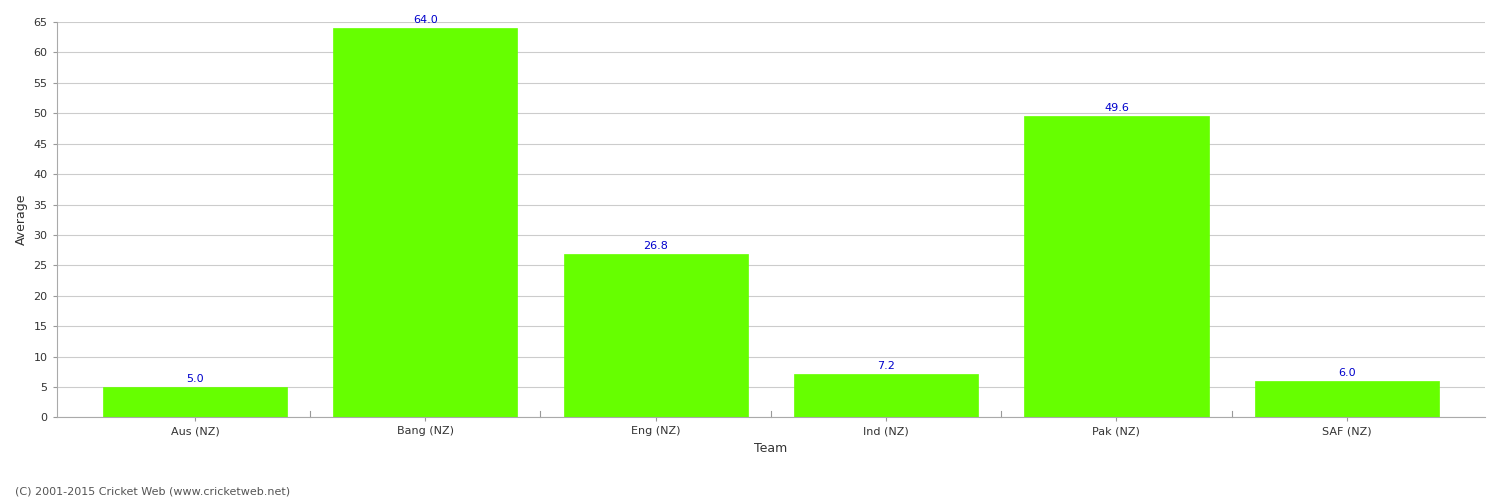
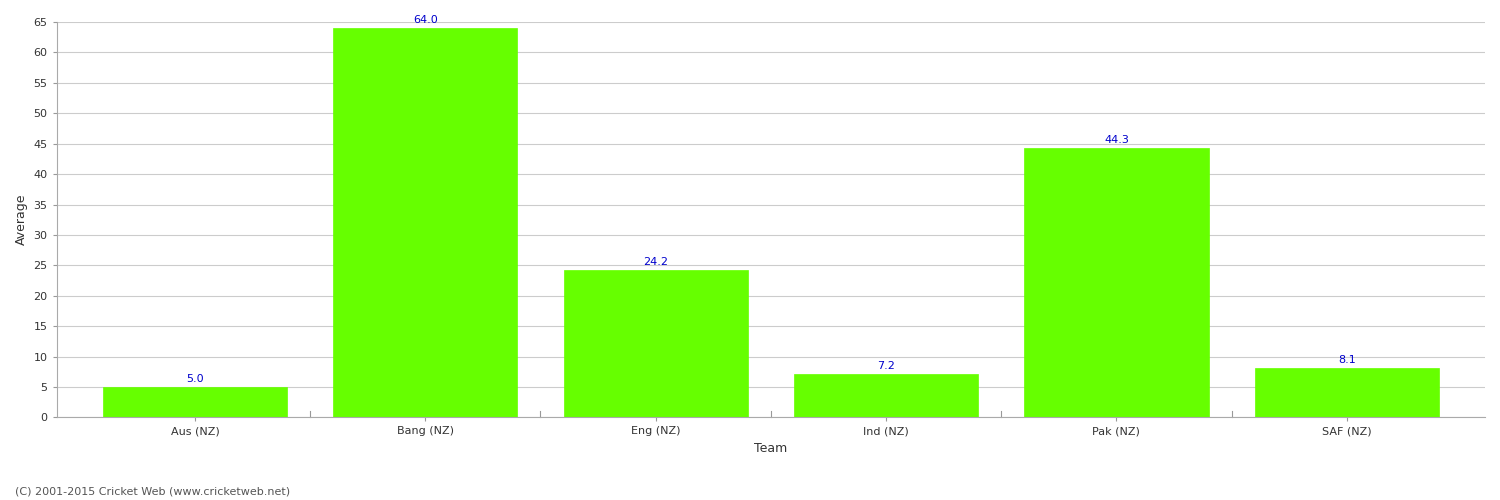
Eng (NZ): 26.8 -> 24.2
Pak (NZ): 49.6 -> 44.3
SAF (NZ): 6.0 -> 8.1
